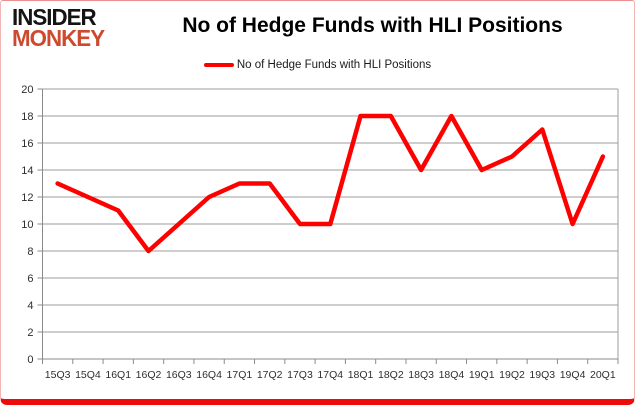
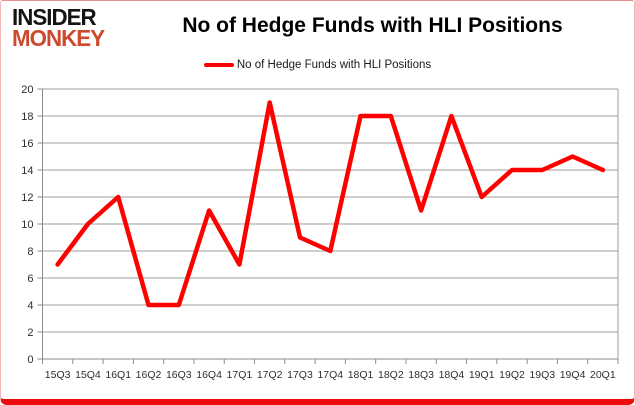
15Q3: 13 -> 7
15Q4: 12 -> 10
16Q1: 11 -> 12
16Q2: 8 -> 4
16Q3: 10 -> 4
16Q4: 12 -> 11
17Q1: 13 -> 7
17Q2: 13 -> 19
17Q3: 10 -> 9
17Q4: 10 -> 8
18Q3: 14 -> 11
19Q1: 14 -> 12
19Q2: 15 -> 14
19Q3: 17 -> 14
19Q4: 10 -> 15
20Q1: 15 -> 14
